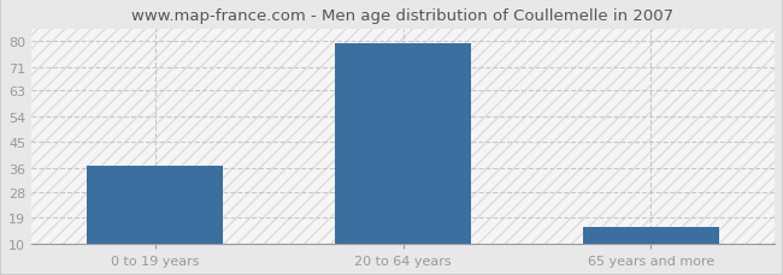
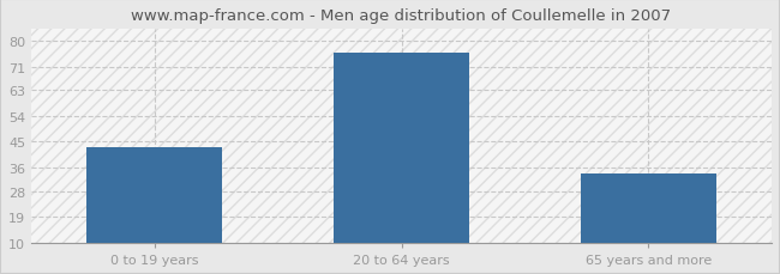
0 to 19 years: 37 -> 43
20 to 64 years: 79 -> 76
65 years and more: 16 -> 34
